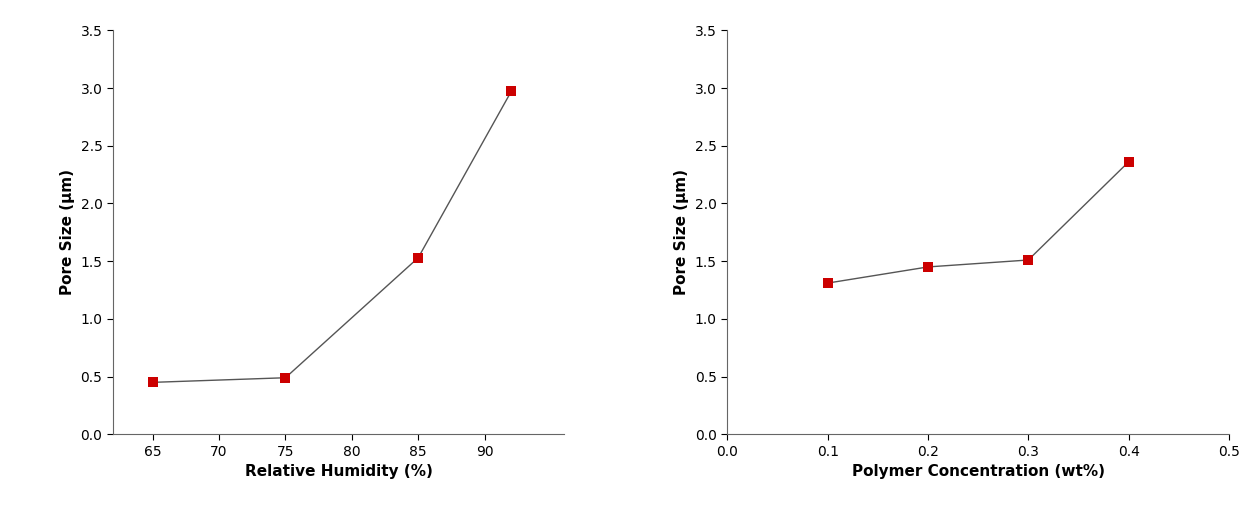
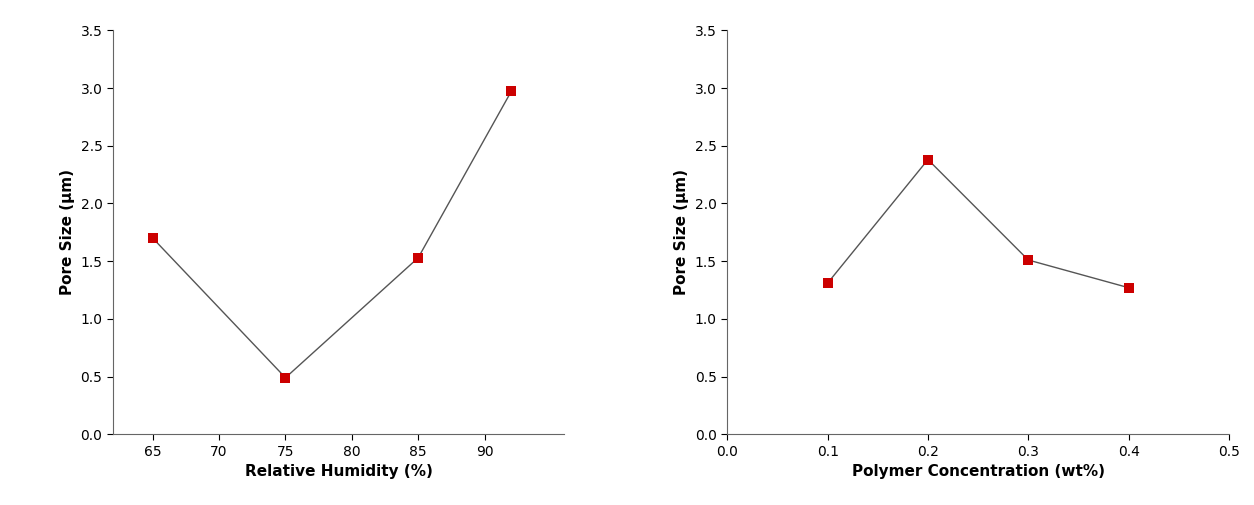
65: 0.45 -> 1.70
0.2: 1.45 -> 2.38
0.4: 2.36 -> 1.27
